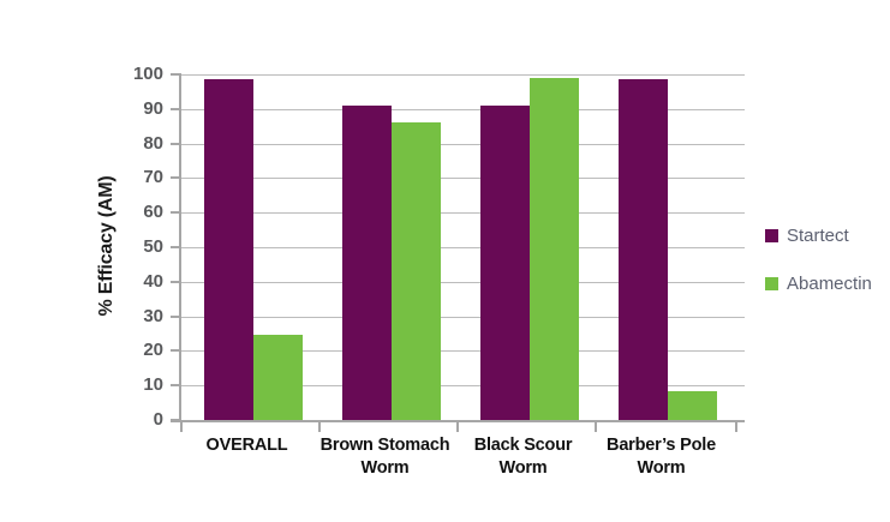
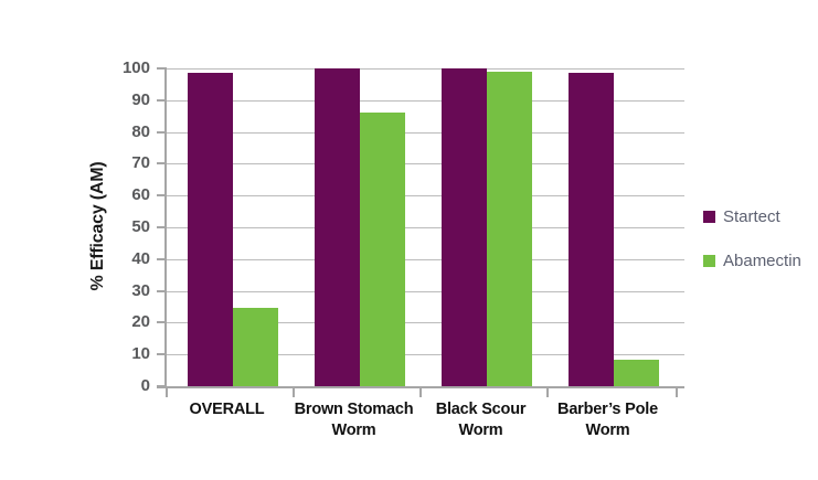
Startect/Brown Stomach Worm: 91 -> 100
Startect/Black Scour Worm: 91 -> 100
